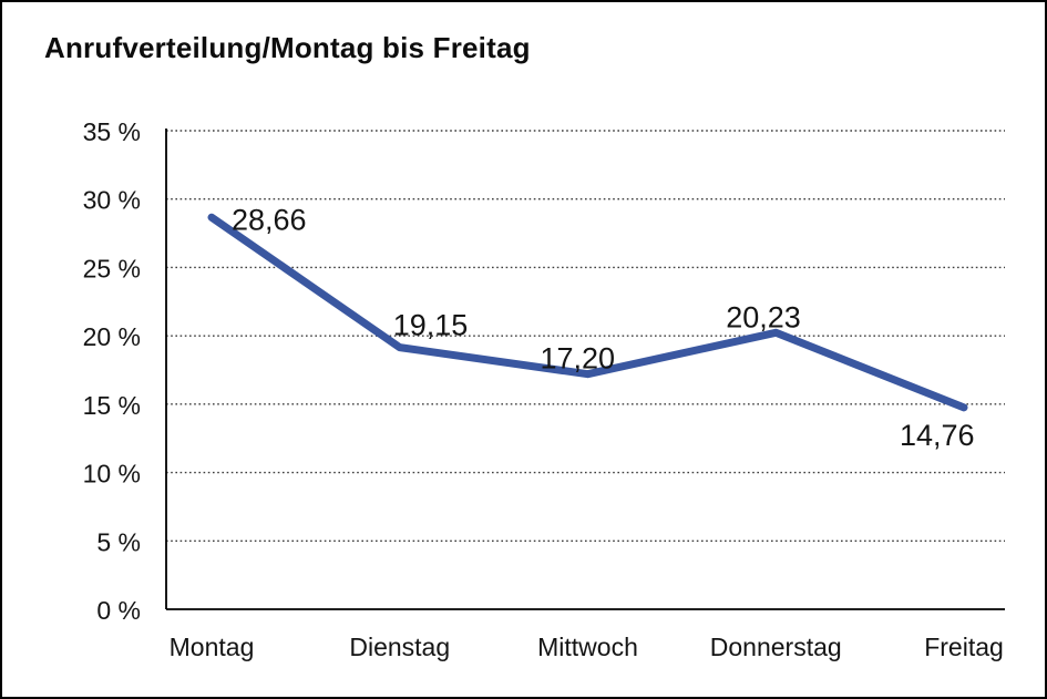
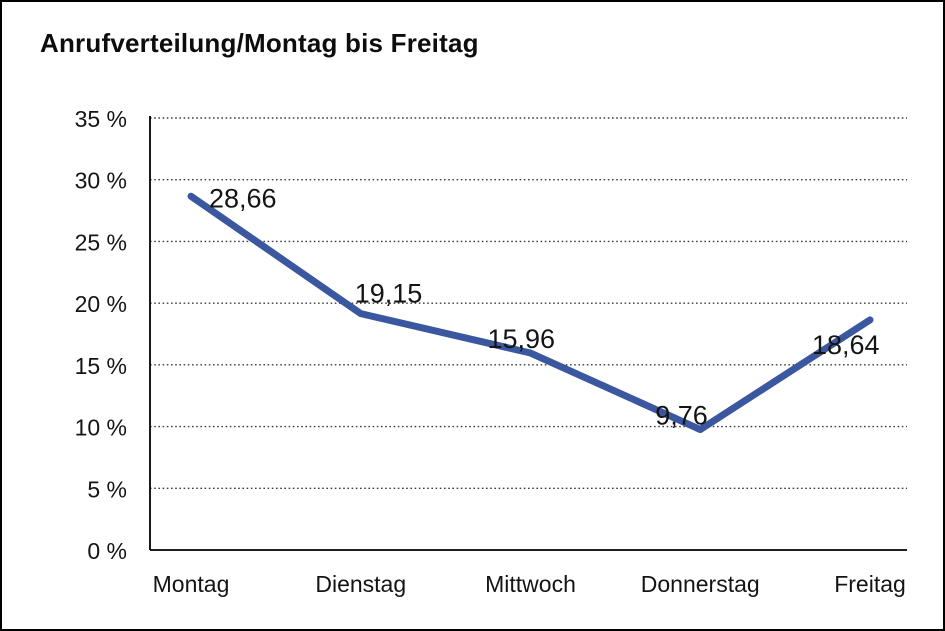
Mittwoch: 17,20 -> 15,96
Donnerstag: 20,23 -> 9,76
Freitag: 14,76 -> 18,64
